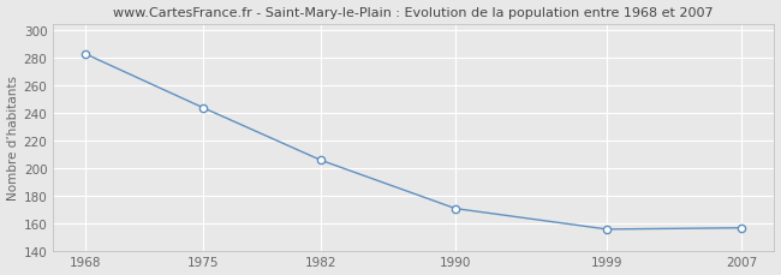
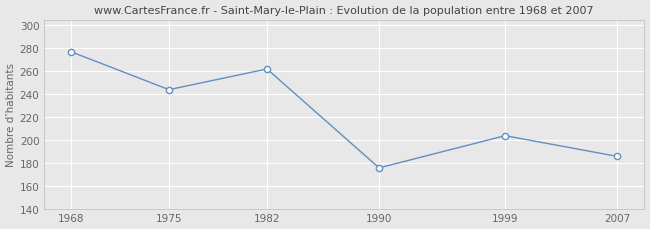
1968: 283 -> 277
1982: 206 -> 262
1990: 171 -> 176
1999: 156 -> 204
2007: 157 -> 186
